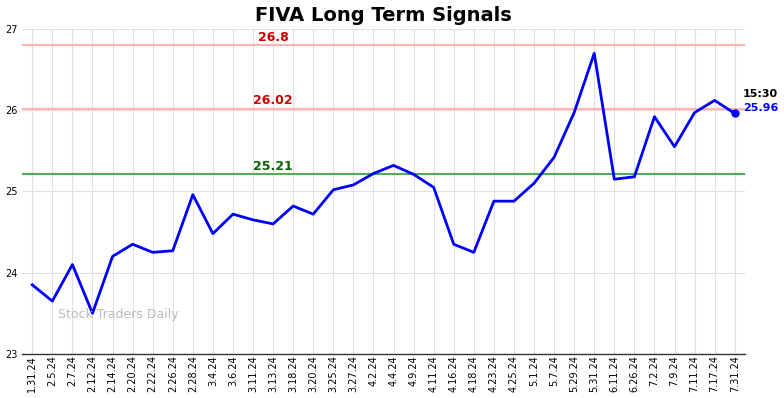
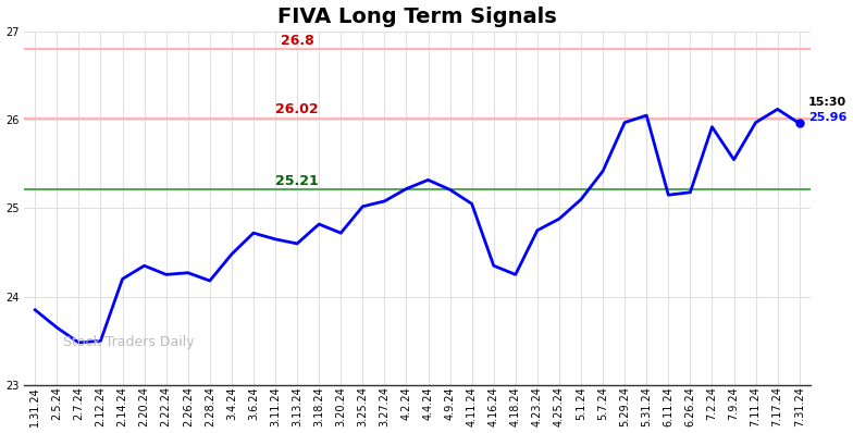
2.7.24: 24.10 -> 23.48
2.28.24: 24.96 -> 24.18
4.23.24: 24.88 -> 24.75
5.31.24: 26.70 -> 26.05
